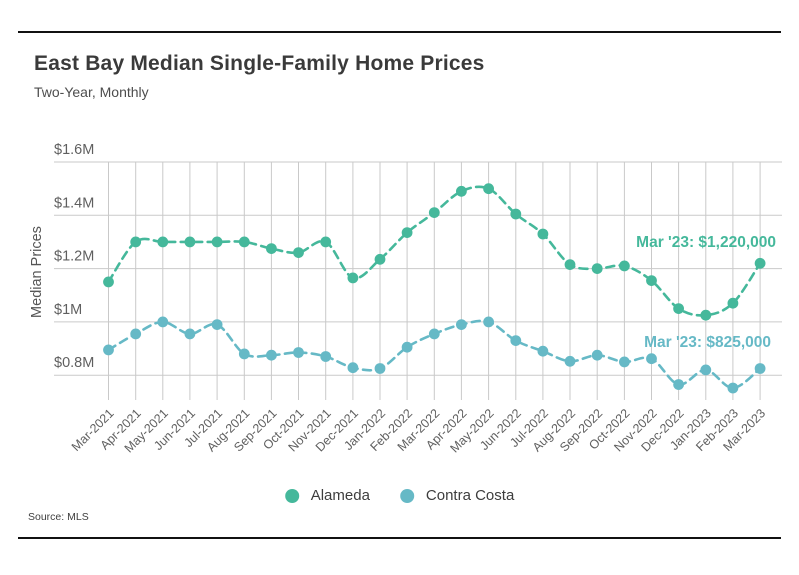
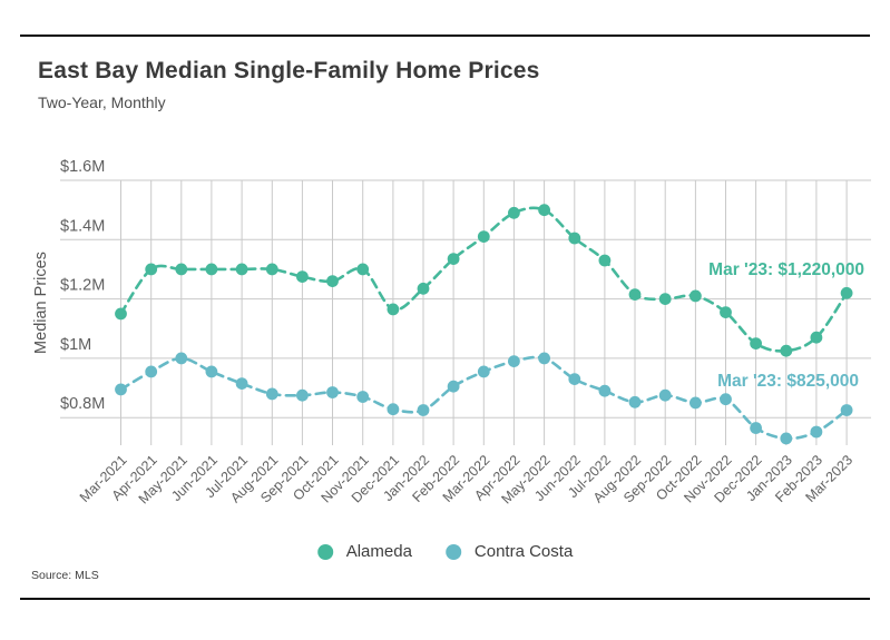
Contra Costa/Jul-2021: $0.99M -> $0.92M
Contra Costa/Jan-2023: $0.82M -> $0.73M
